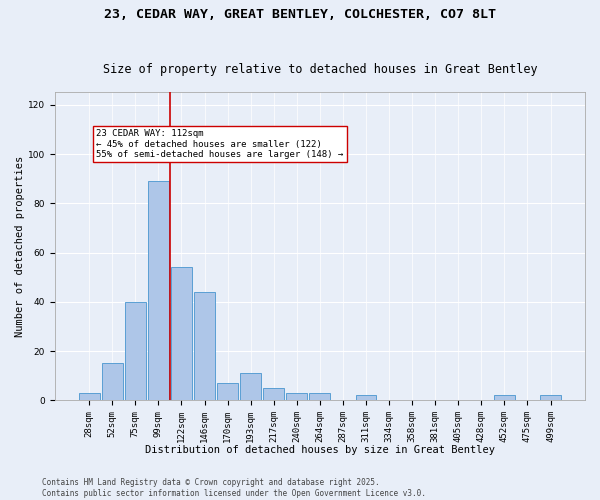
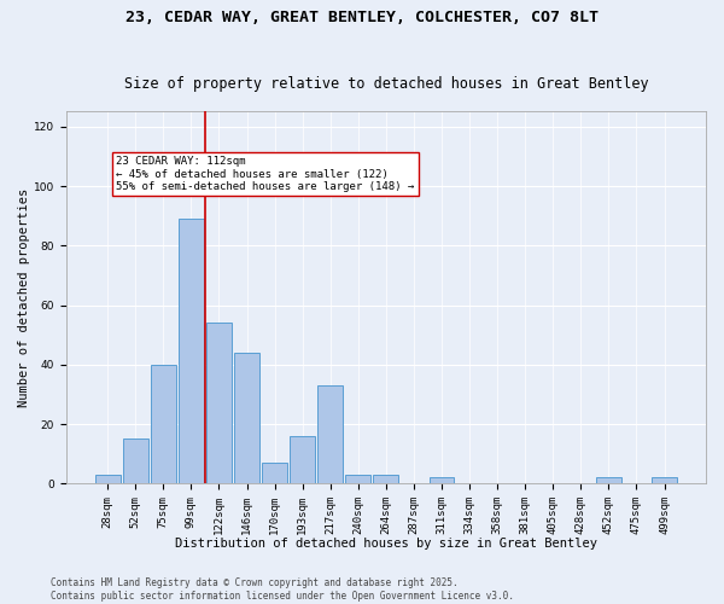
193sqm: 11 -> 16
217sqm: 5 -> 33
